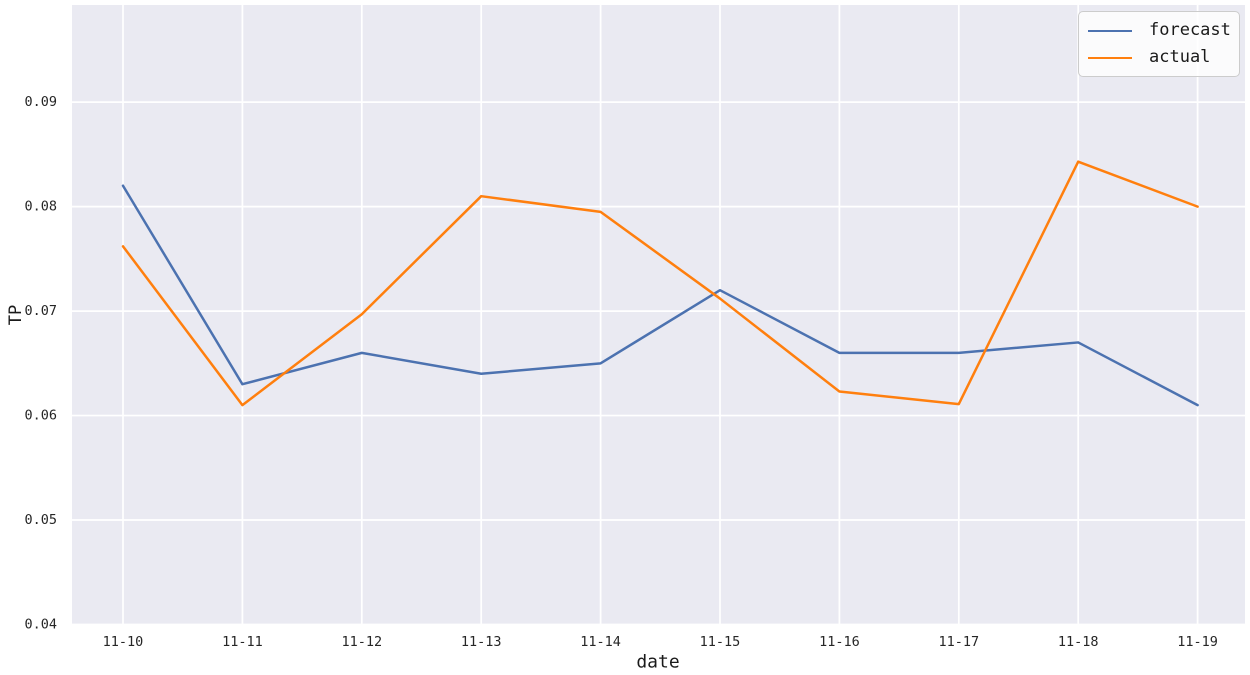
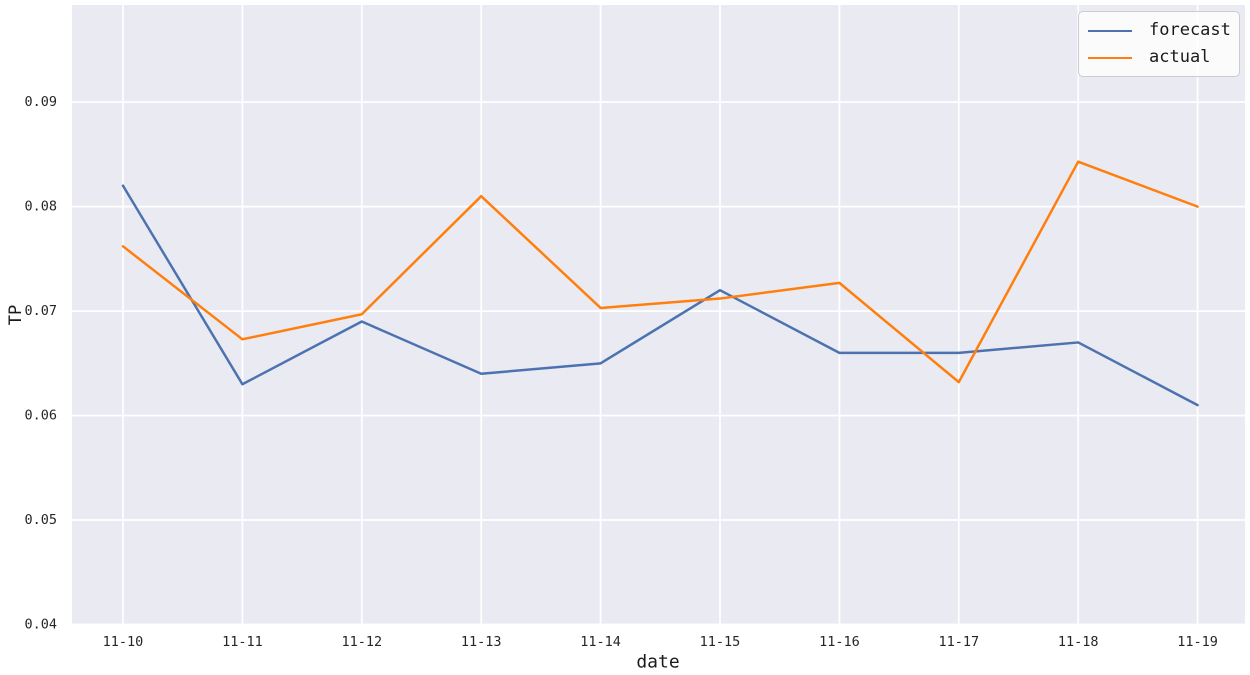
actual/11-11: 0.0610 -> 0.0673
forecast/11-12: 0.066 -> 0.069
actual/11-14: 0.0795 -> 0.0703
actual/11-16: 0.0623 -> 0.0727
actual/11-17: 0.0611 -> 0.0632
